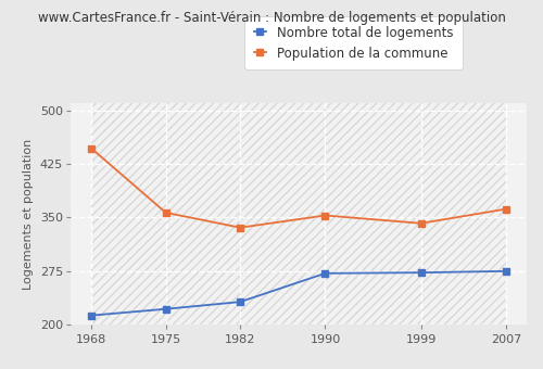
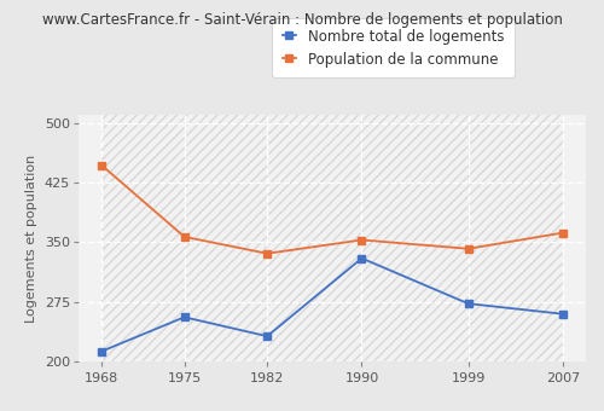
Nombre total de logements/1975: 222 -> 256
Nombre total de logements/1990: 272 -> 330
Nombre total de logements/2007: 275 -> 260
